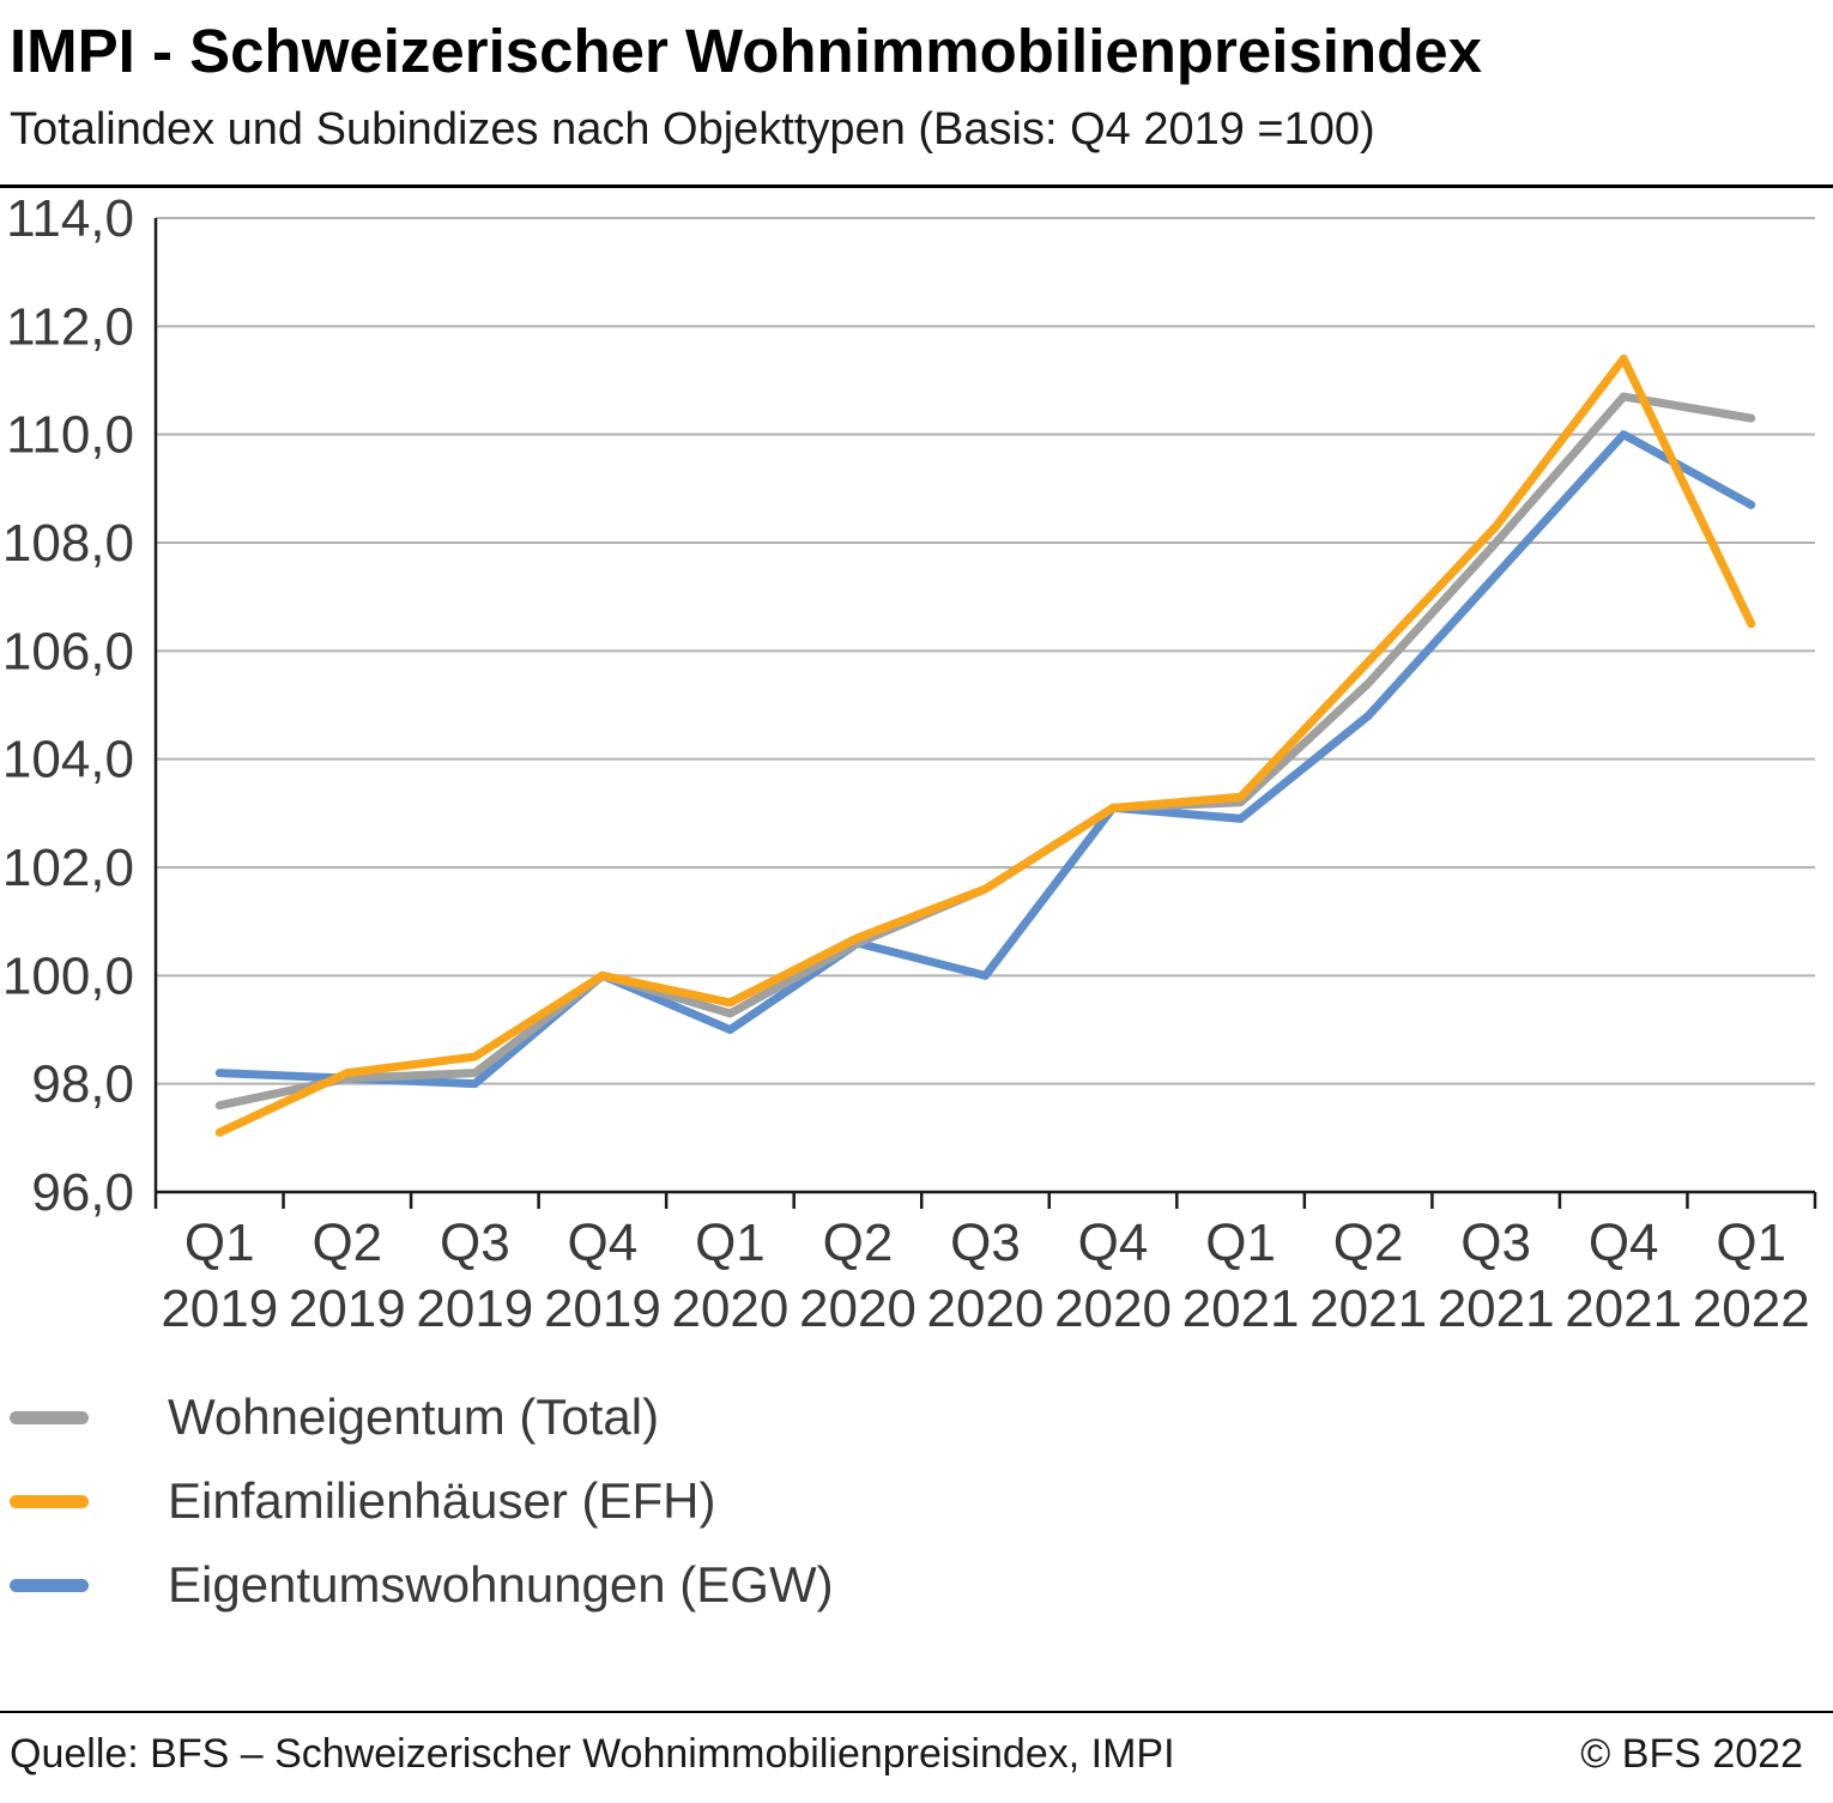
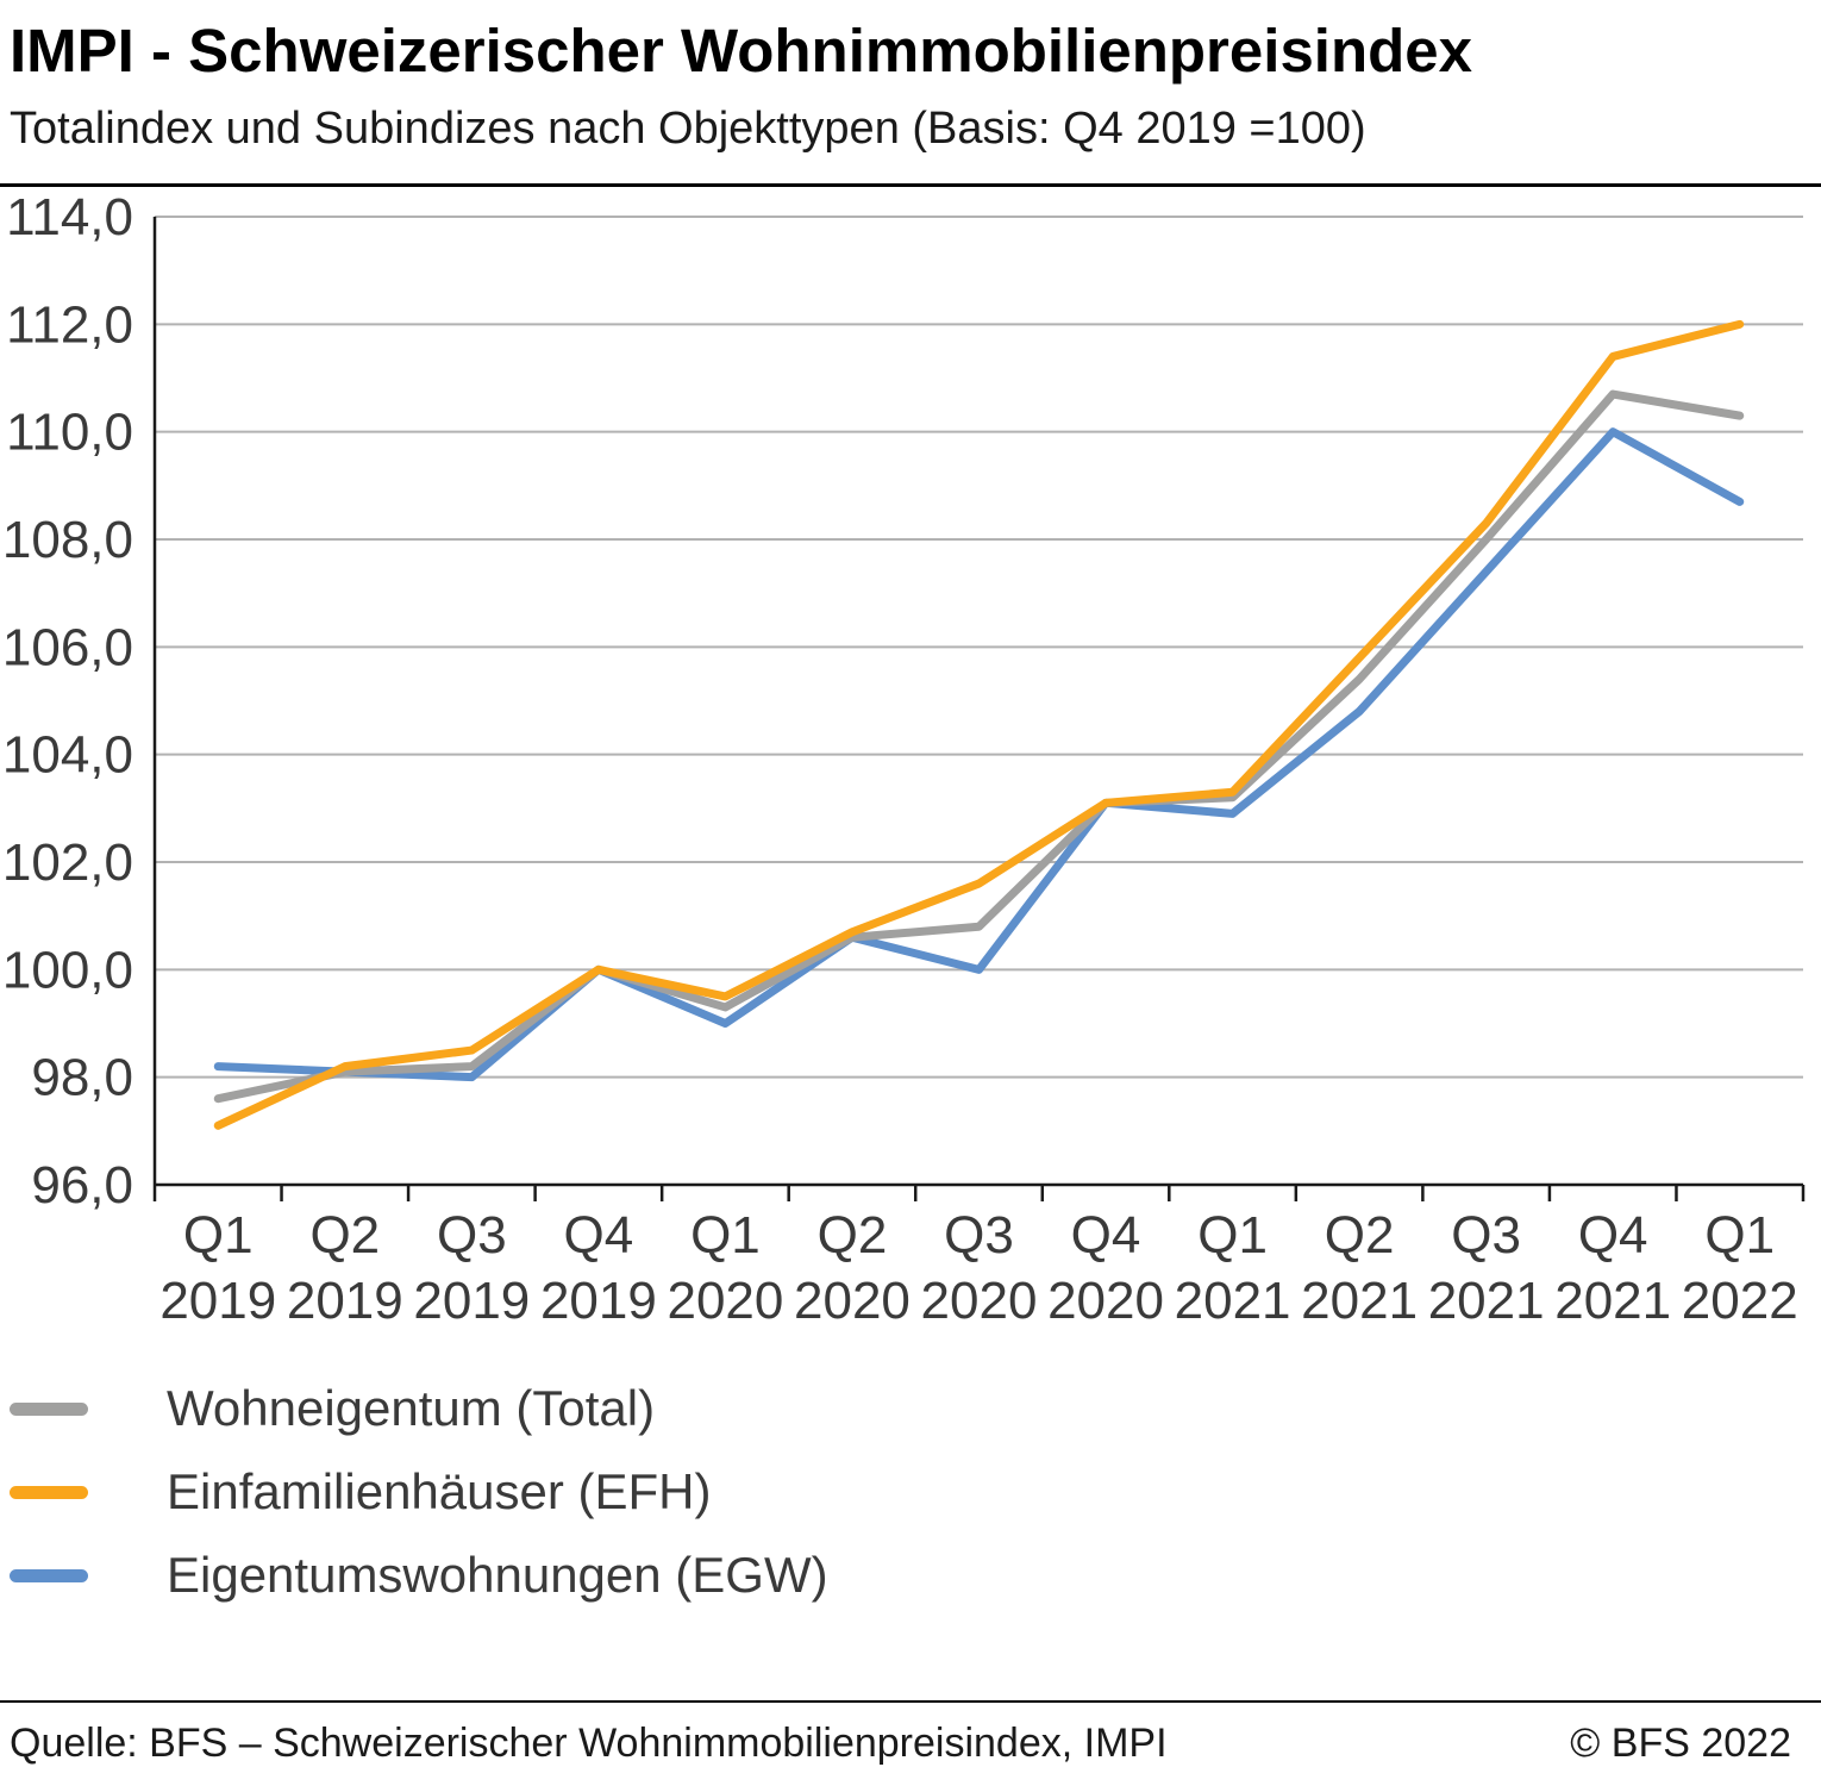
Wohneigentum (Total)/Q3 2020: 101,6 -> 100,8
Einfamilienhäuser (EFH)/Q1 2022: 106,5 -> 112,0
